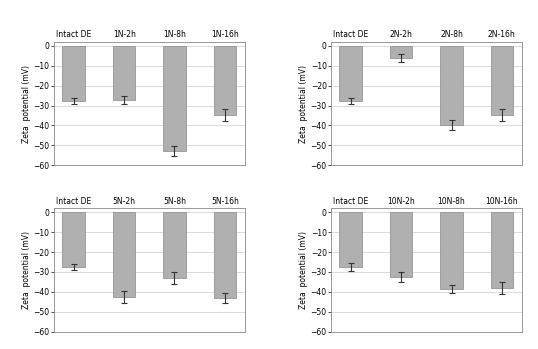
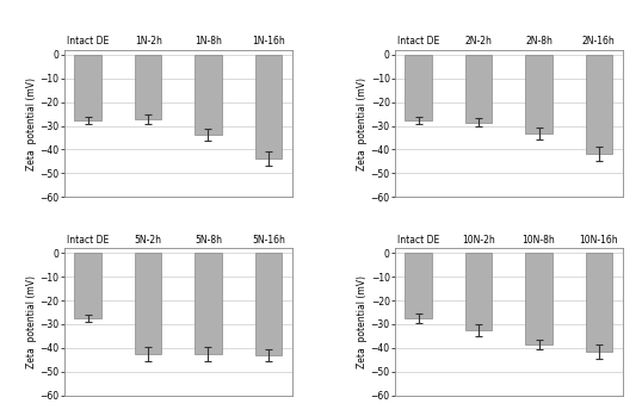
1N-8h: -53 -> -34
1N-16h: -35 -> -44
2N-2h: -6 -> -28
2N-8h: -40 -> -34
2N-16h: -35 -> -42
5N-8h: -33 -> -42
10N-16h: -38 -> -42
